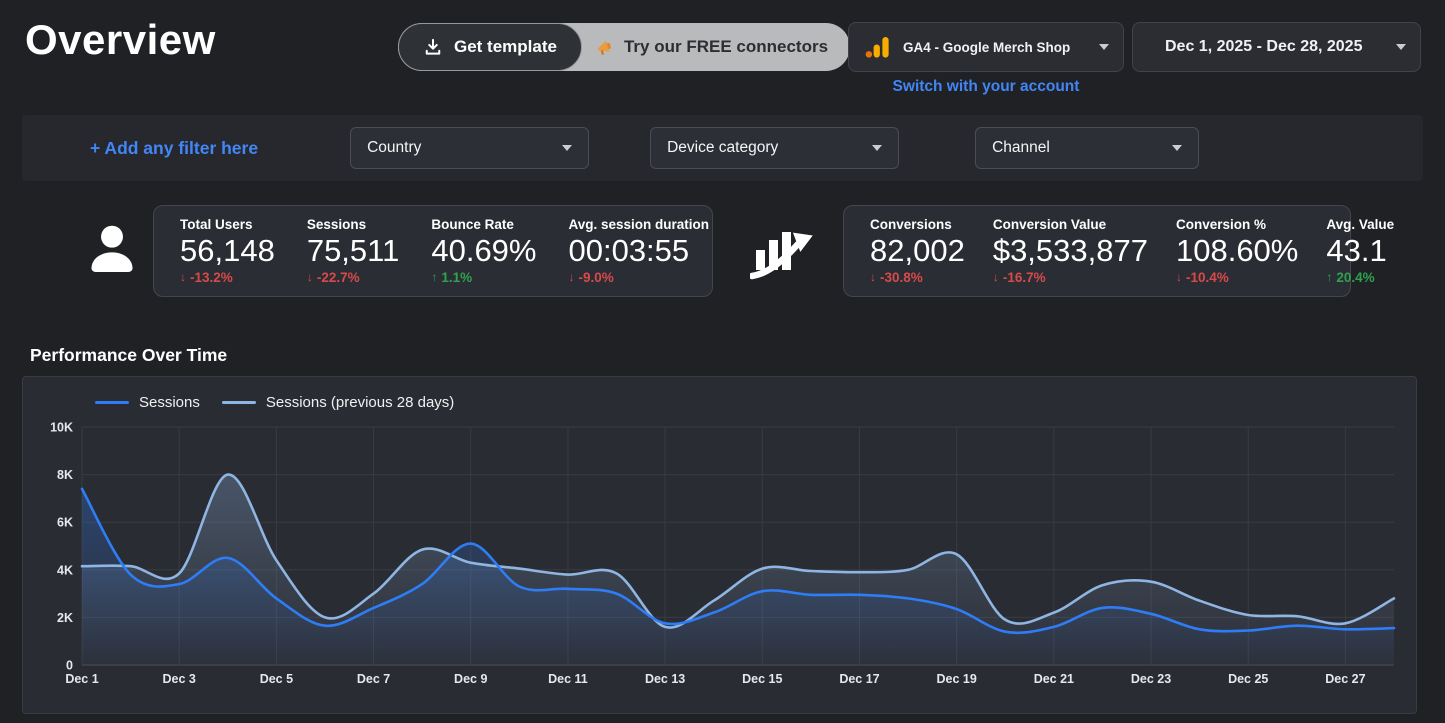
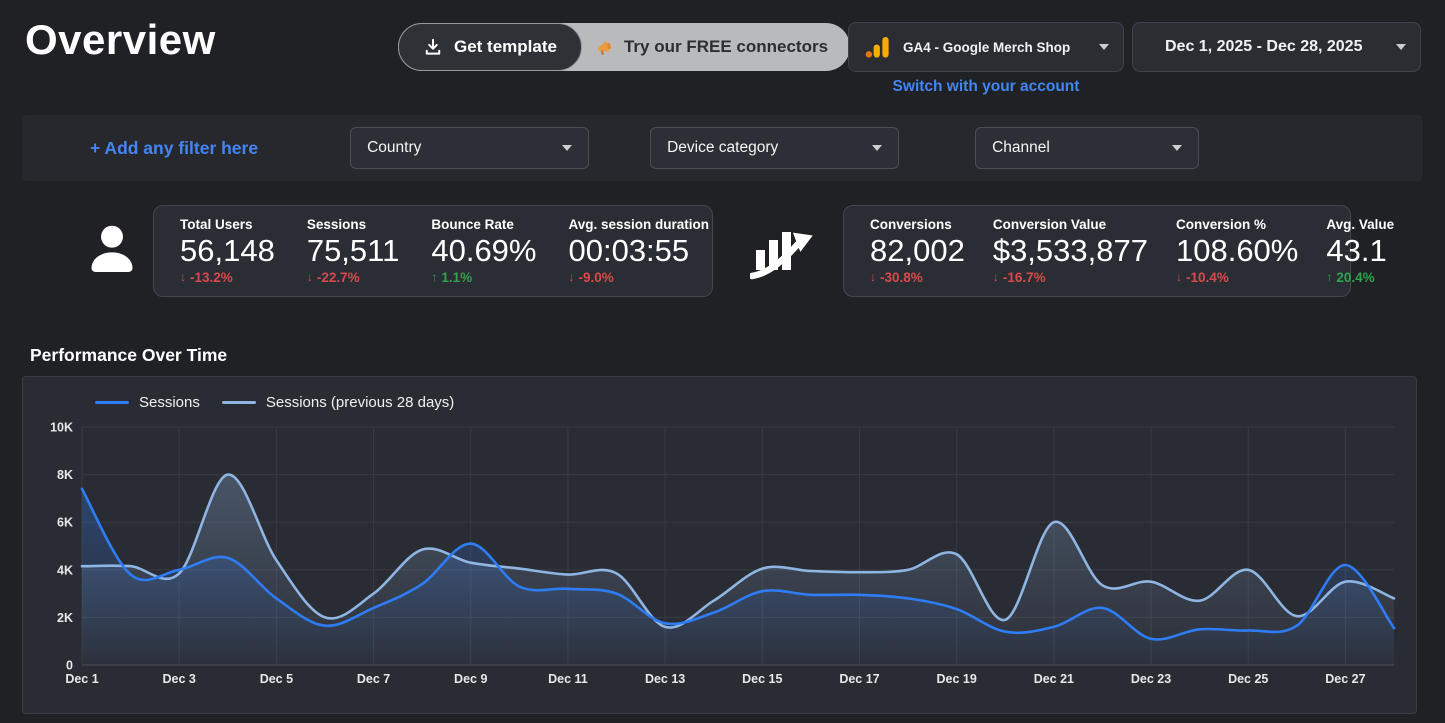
Sessions/Dec 3: 3.4K -> 4.0K
Sessions (previous 28 days)/Dec 21: 2.2K -> 6.0K
Sessions/Dec 23: 2.2K -> 1.1K
Sessions (previous 28 days)/Dec 25: 2.1K -> 4.0K
Sessions/Dec 27: 1.5K -> 4.2K
Sessions (previous 28 days)/Dec 27: 1.8K -> 3.5K
